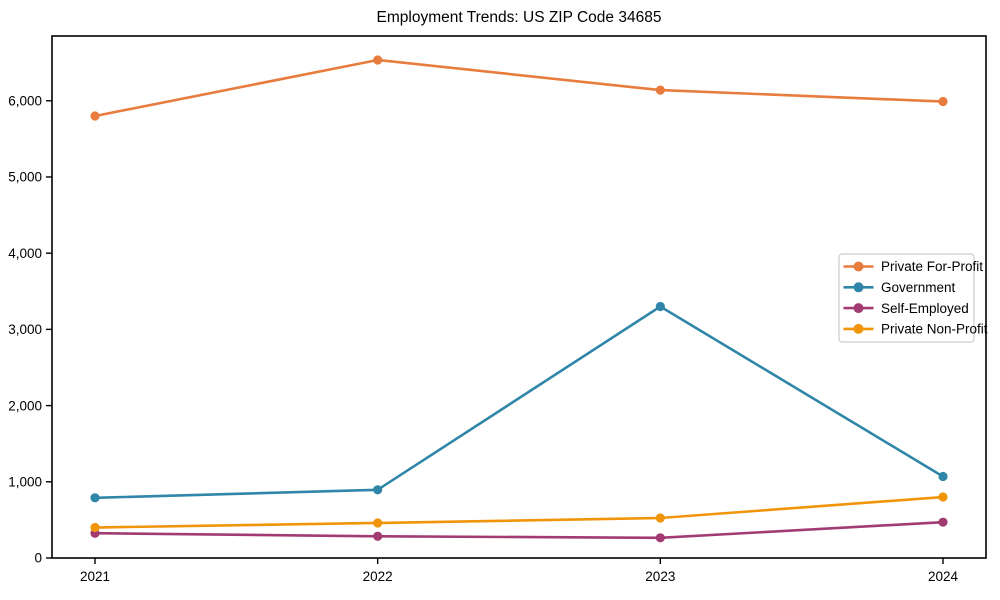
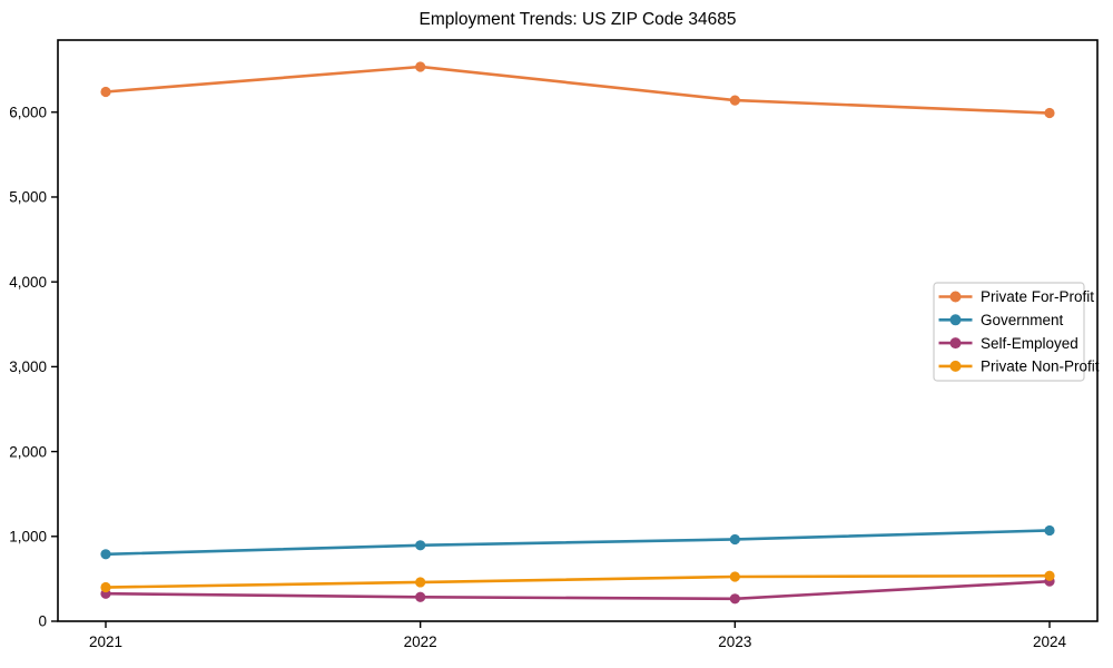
Private For-Profit/2021: 5800 -> 6200
Government/2023: 3300 -> 1000
Private Non-Profit/2024: 800 -> 500
